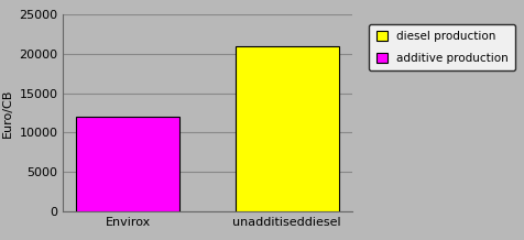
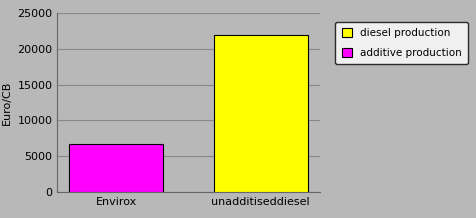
Envirox: 12000 -> 6700
unadditiseddiesel: 21000 -> 22000
